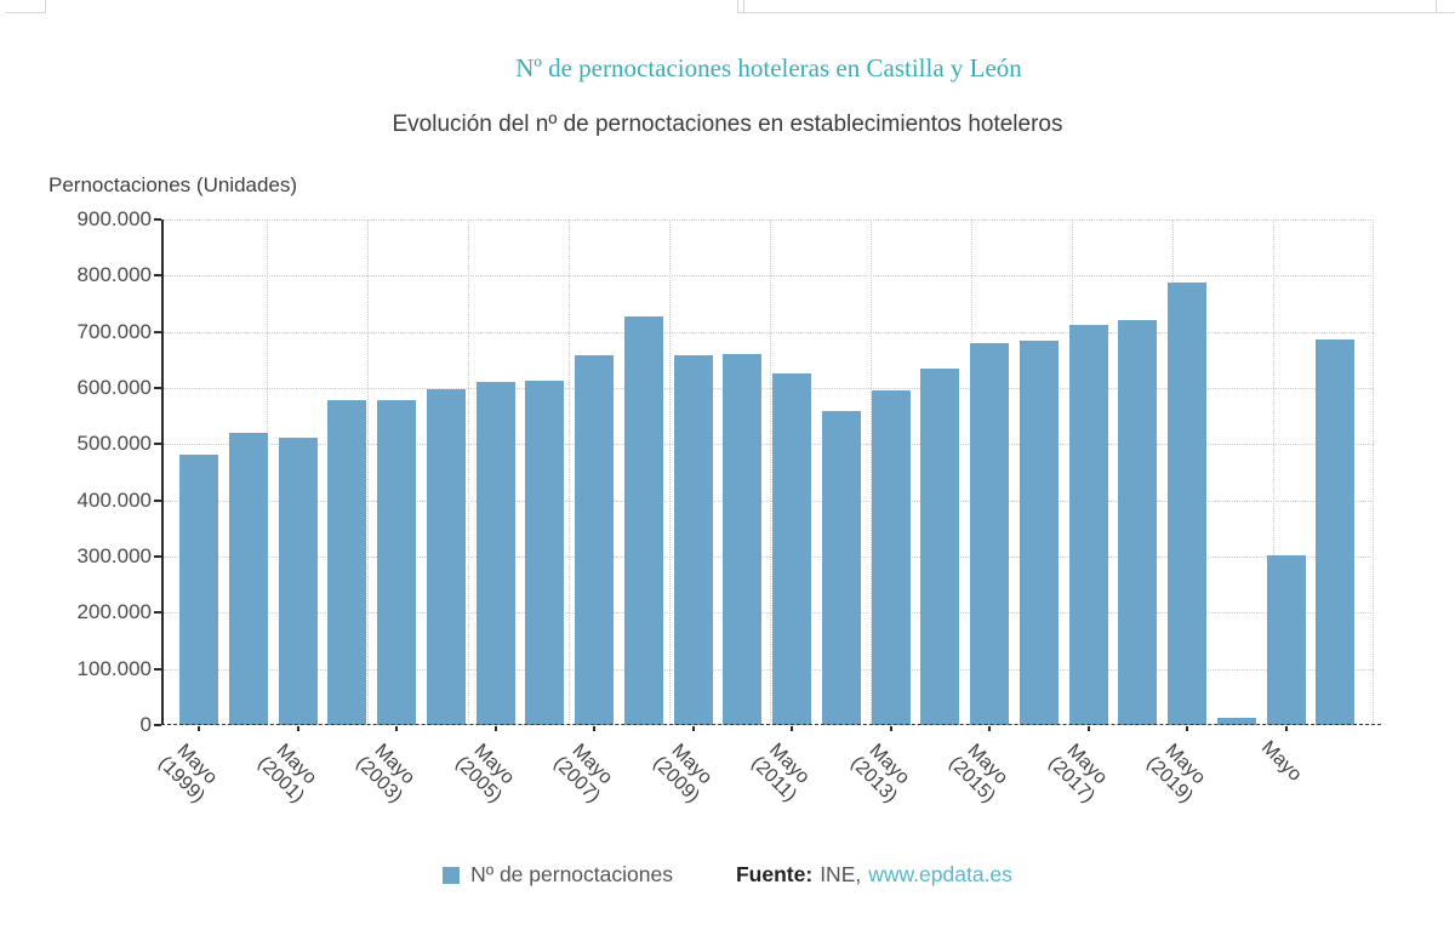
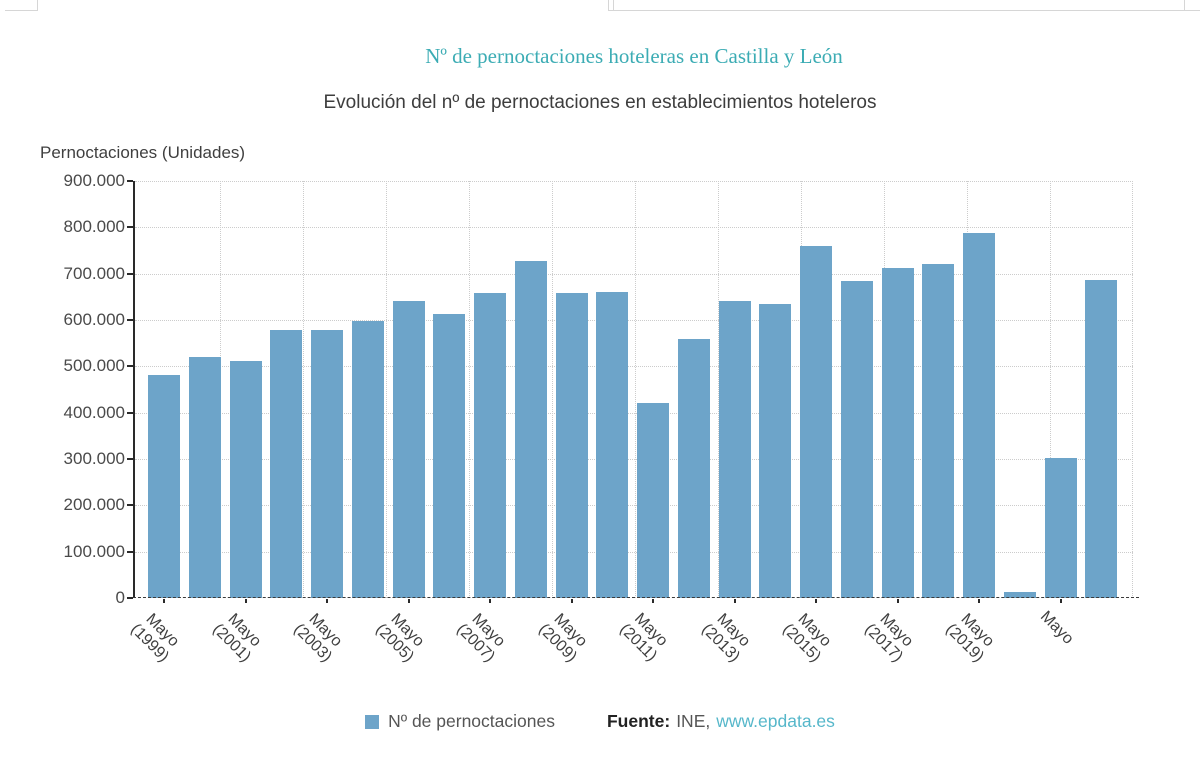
Mayo (2005): 610000 -> 640000
Mayo (2011): 630000 -> 420000
Mayo (2013): 600000 -> 640000
Mayo (2015): 680000 -> 760000
